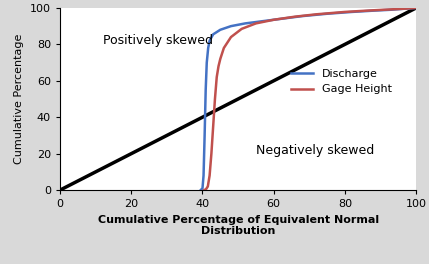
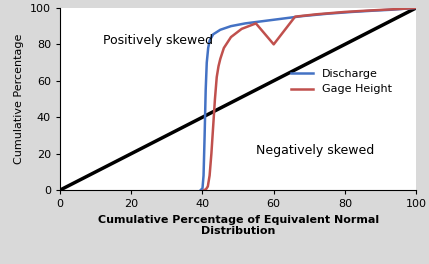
Gage Height/60: 94 -> 80
